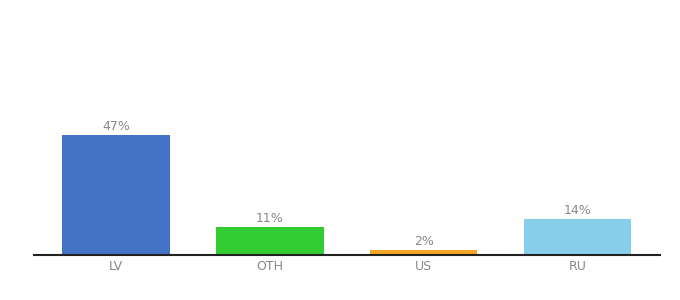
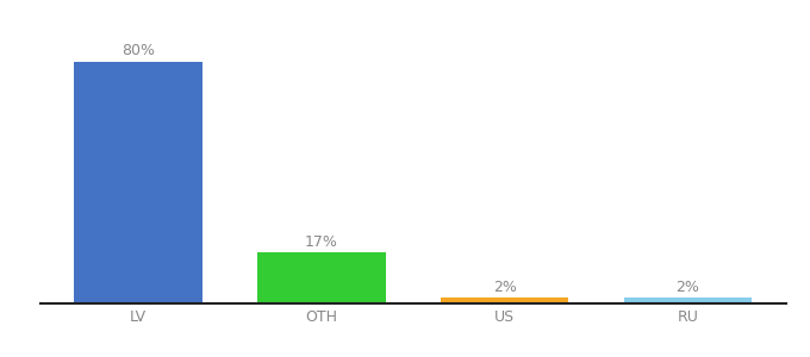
LV: 47% -> 80%
OTH: 11% -> 17%
RU: 14% -> 2%
